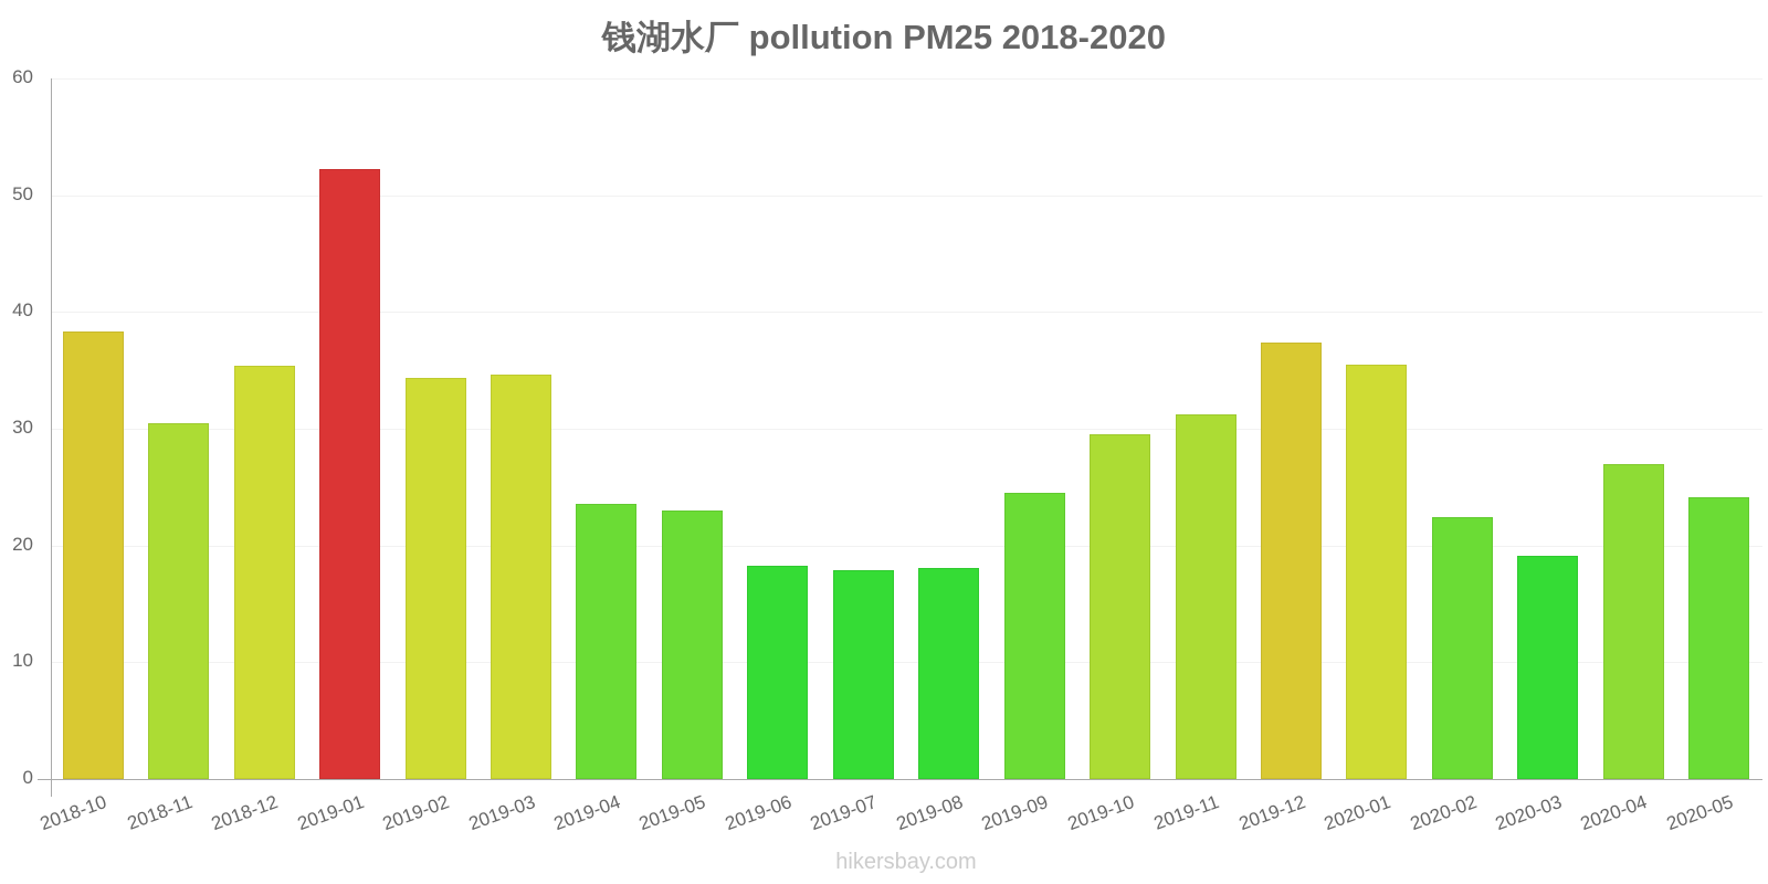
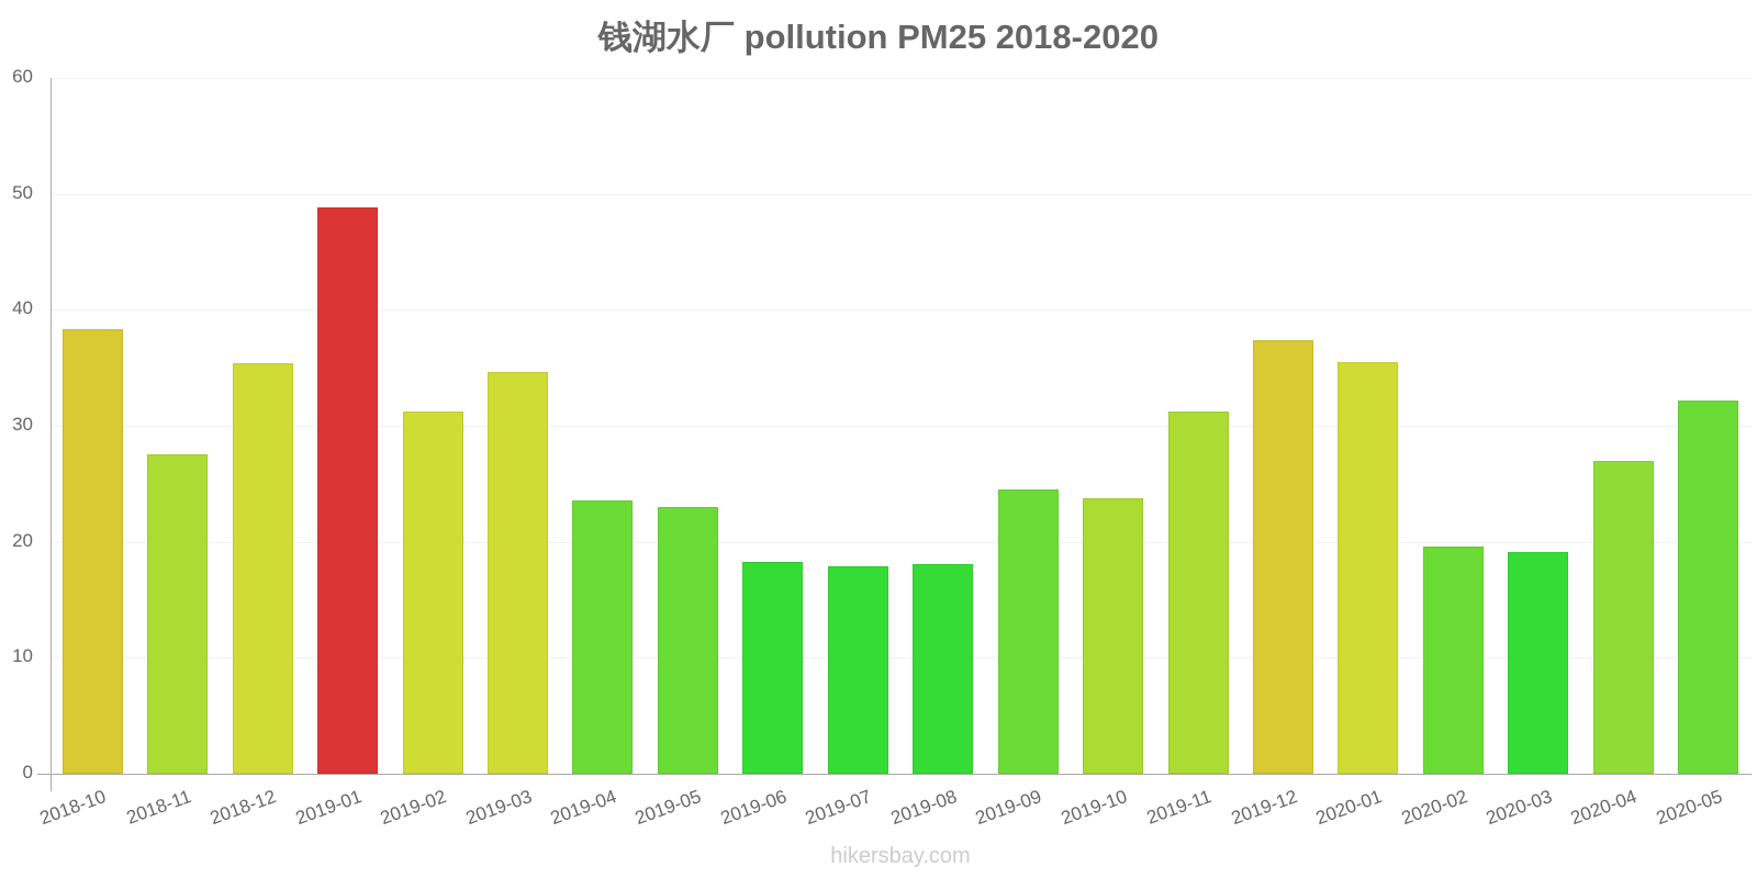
2018-11: 30.5 -> 27.5
2019-01: 52.2 -> 48.8
2019-02: 34.4 -> 31.2
2019-10: 29.5 -> 23.8
2020-02: 22.4 -> 19.6
2020-05: 24.1 -> 32.2
